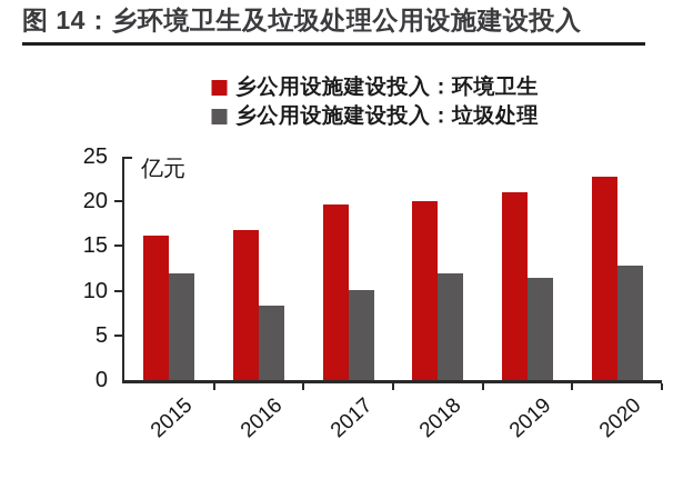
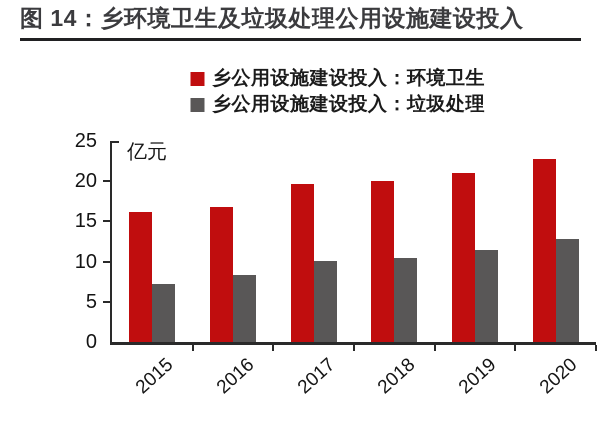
乡公用设施建设投入：垃圾处理/2015: 12 -> 7
乡公用设施建设投入：垃圾处理/2018: 12 -> 10
